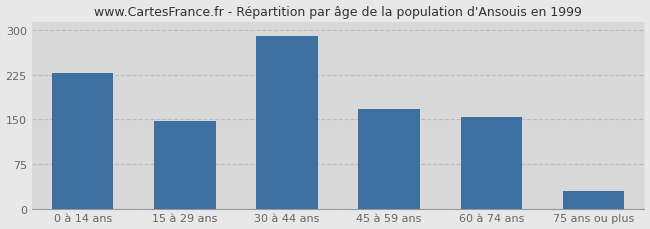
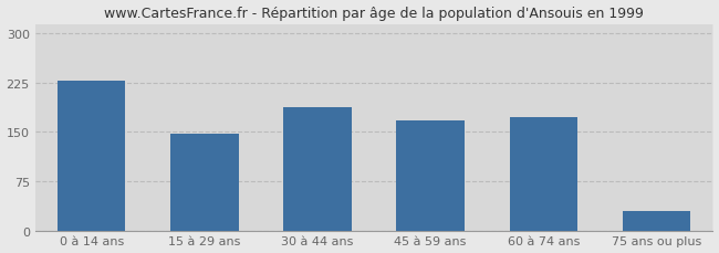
30 à 44 ans: 291 -> 188
60 à 74 ans: 154 -> 172
